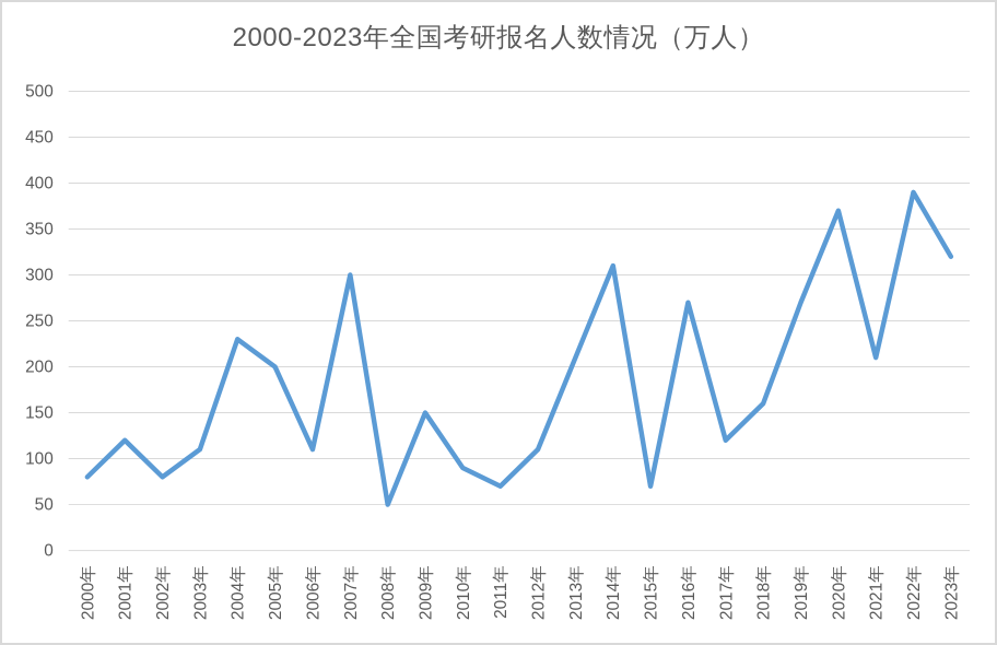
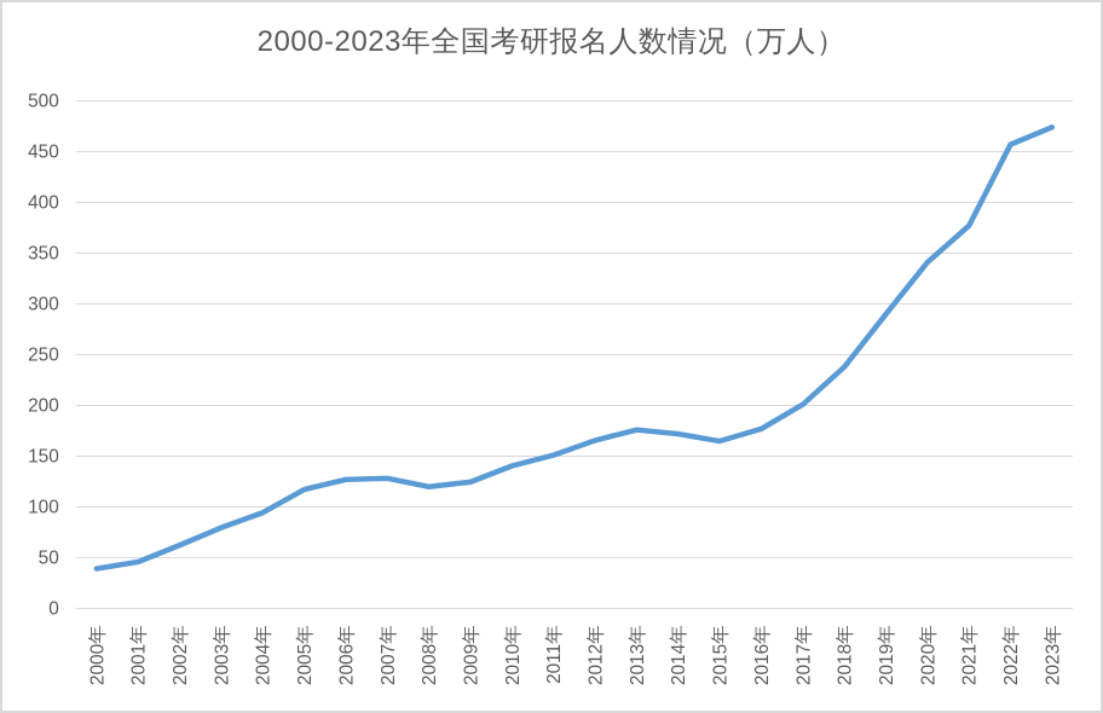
2000年: 80 -> 40
2001年: 120 -> 50
2002年: 80 -> 60
2003年: 110 -> 80
2004年: 230 -> 90
2005年: 200 -> 120
2006年: 110 -> 130
2007年: 300 -> 130
2008年: 50 -> 120
2009年: 150 -> 120
2010年: 90 -> 140
2011年: 70 -> 150
2012年: 110 -> 170
2013年: 210 -> 180
2014年: 310 -> 170
2015年: 70 -> 160
2016年: 270 -> 180
2017年: 120 -> 200
2018年: 160 -> 240
2019年: 270 -> 290
2020年: 370 -> 340
2021年: 210 -> 380
2022年: 390 -> 460
2023年: 320 -> 470
